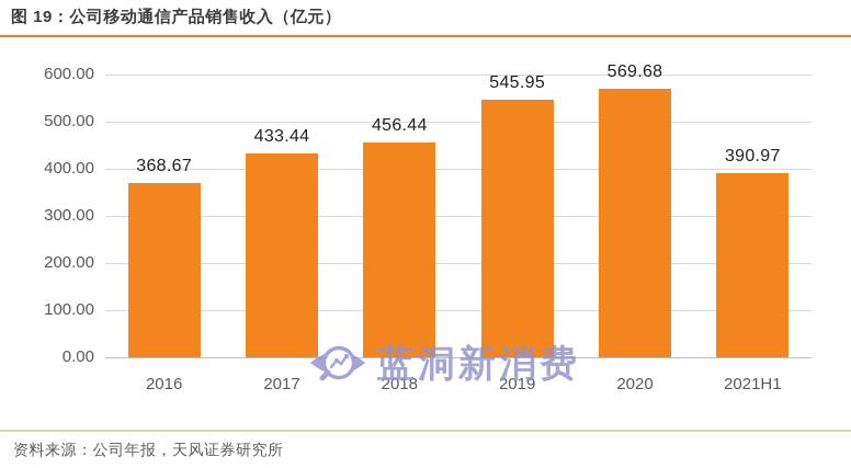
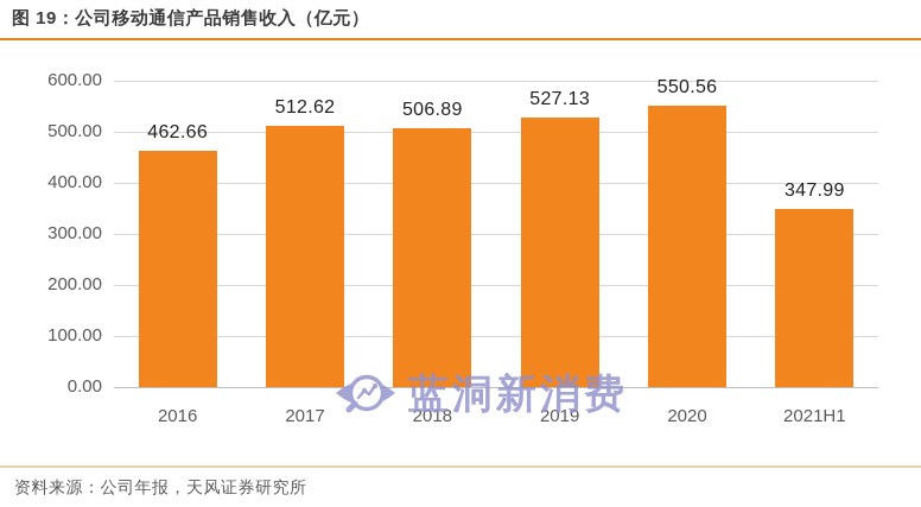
2016: 368.67 -> 462.66
2017: 433.44 -> 512.62
2018: 456.44 -> 506.89
2019: 545.95 -> 527.13
2020: 569.68 -> 550.56
2021H1: 390.97 -> 347.99
